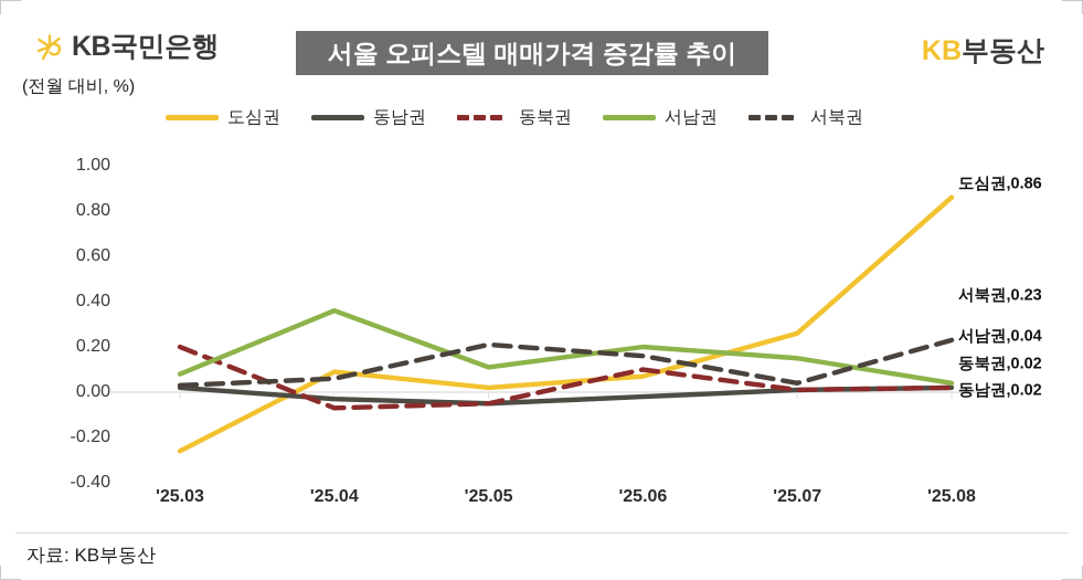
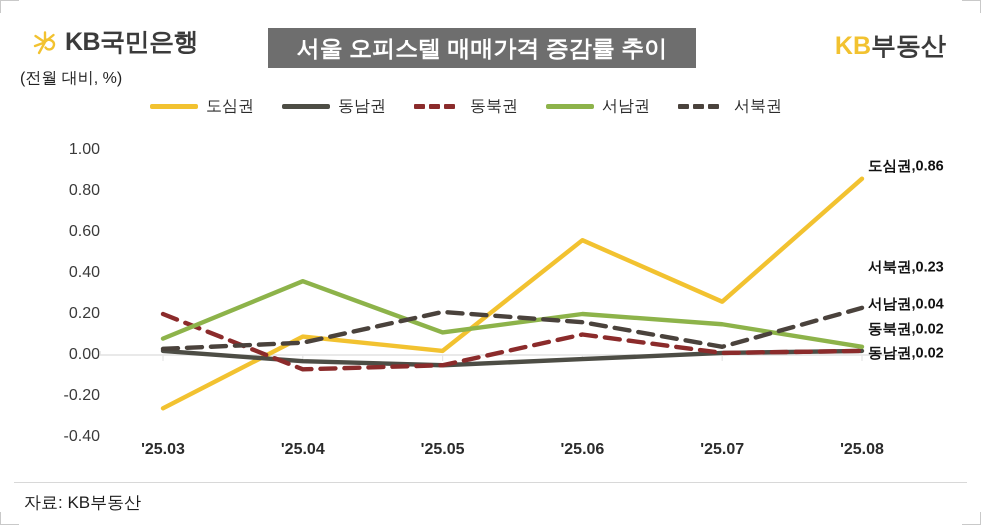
도심권/'25.06: 0.07 -> 0.56
